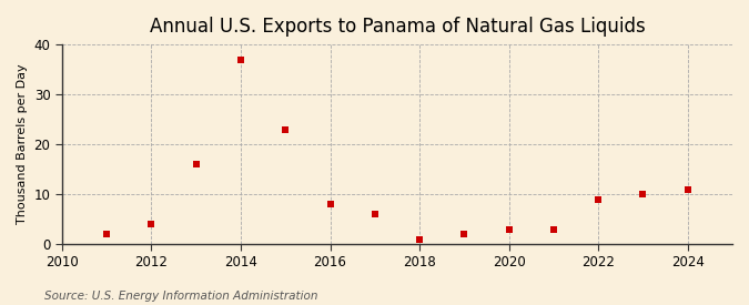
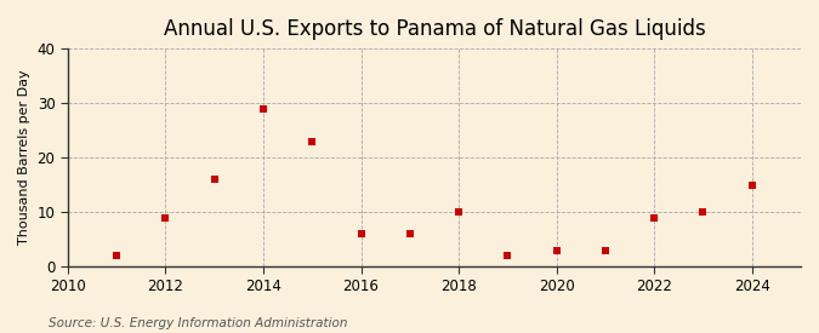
2012: 4 -> 9
2014: 37 -> 29
2016: 8 -> 6
2018: 1 -> 10
2024: 11 -> 15
